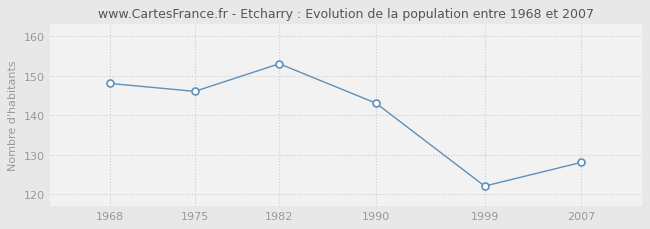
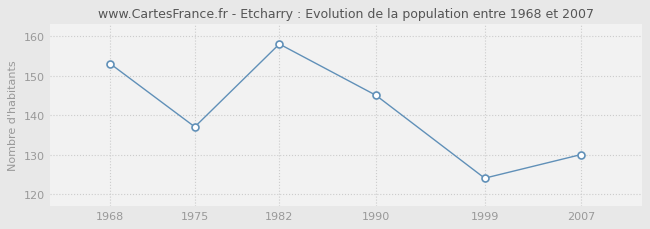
1968: 148 -> 153
1975: 146 -> 137
1982: 153 -> 158
1990: 143 -> 145
1999: 122 -> 124
2007: 128 -> 130
